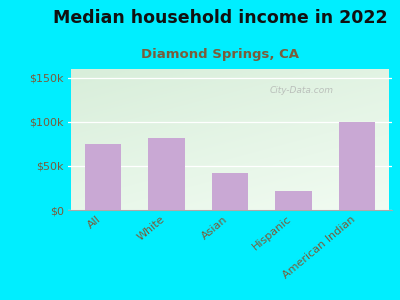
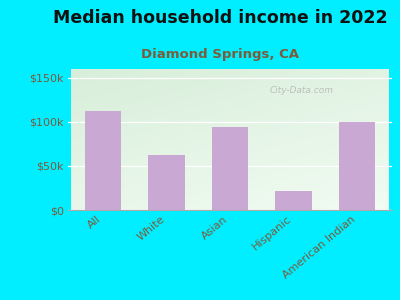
All: $75k -> $112k
White: $82k -> $62k
Asian: $42k -> $94k
